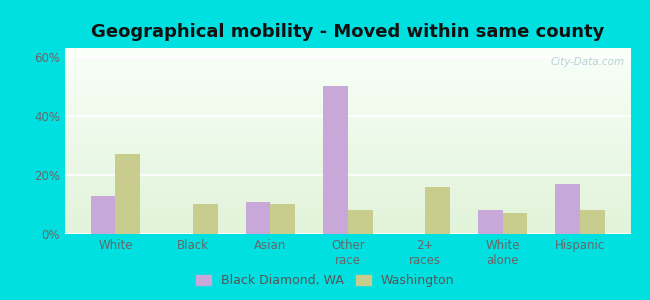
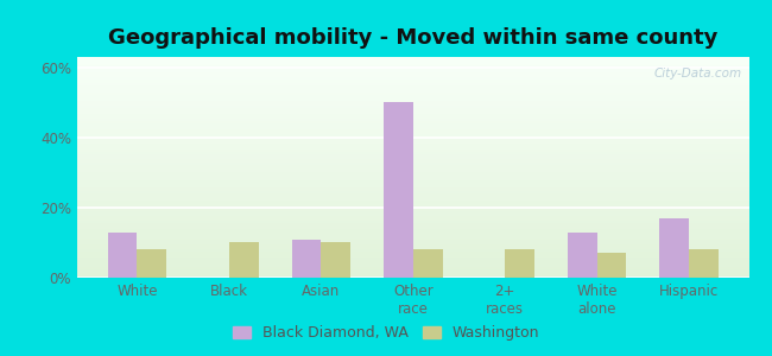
Washington/White: 27% -> 8%
Washington/2+ races: 16% -> 8%
Black Diamond, WA/White alone: 8% -> 13%
